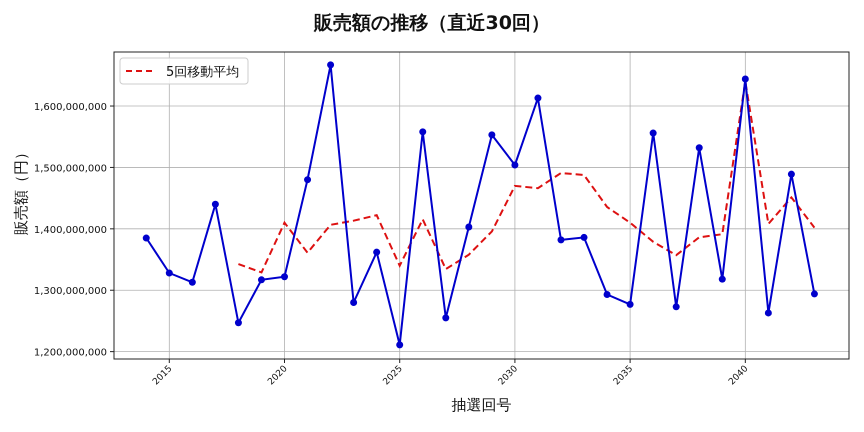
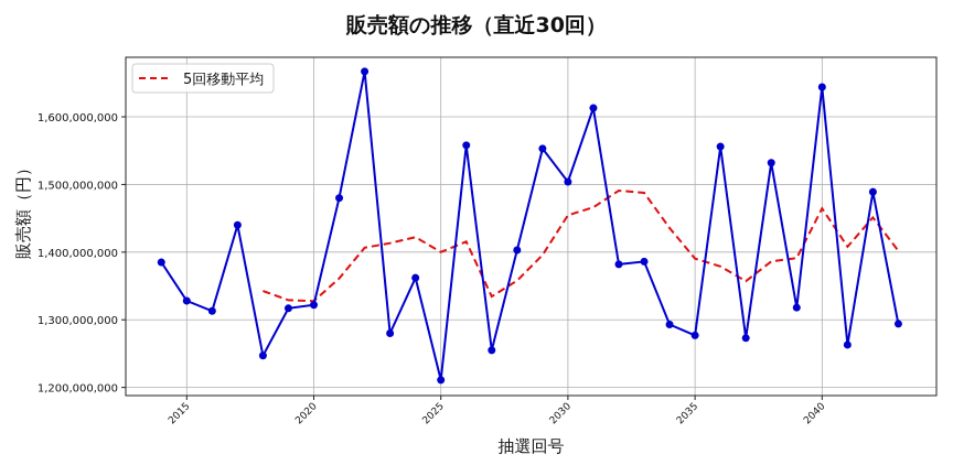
5回移動平均/2020: 1410000000 -> 1330000000
5回移動平均/2025: 1340000000 -> 1400000000
5回移動平均/2030: 1470000000 -> 1450000000
5回移動平均/2035: 1410000000 -> 1390000000
5回移動平均/2040: 1640000000 -> 1460000000
